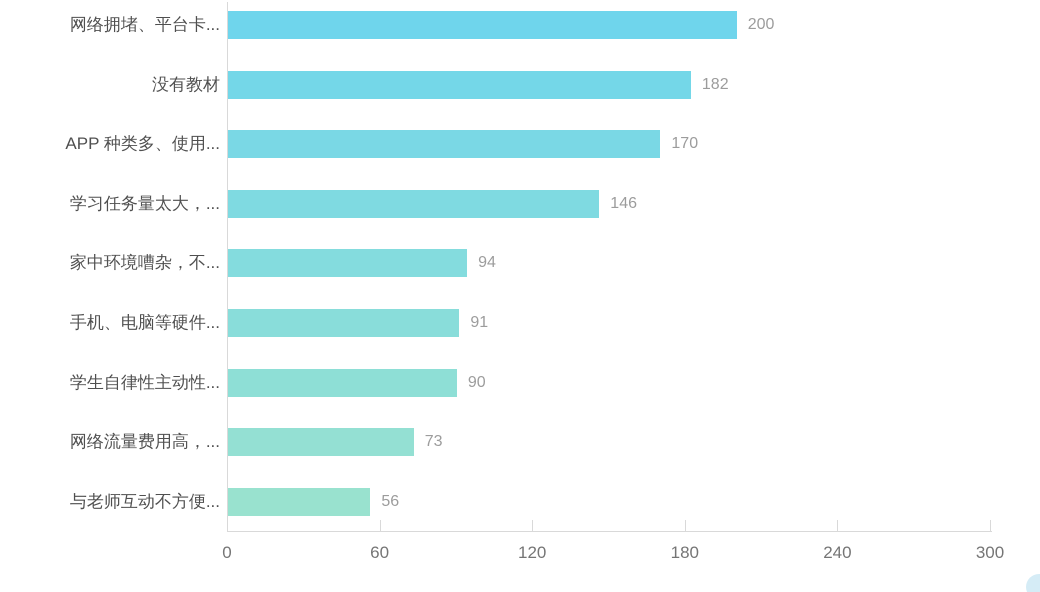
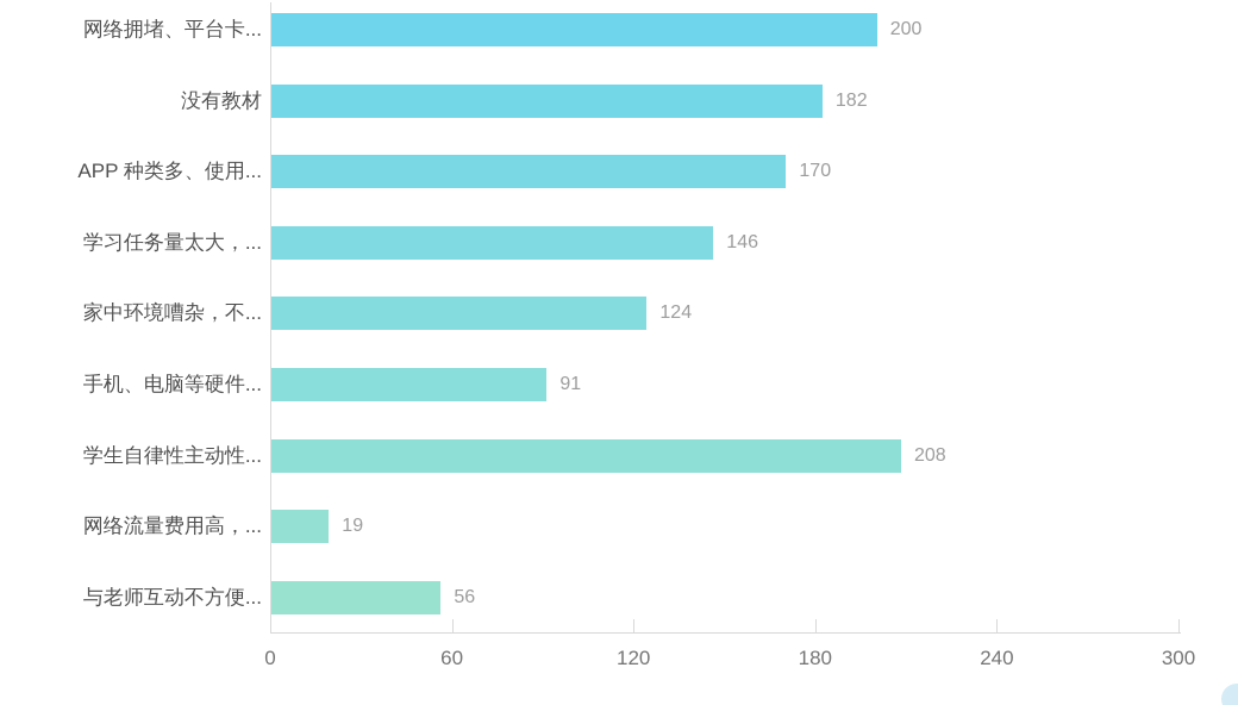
家中环境嘈杂，不...: 94 -> 124
学生自律性主动性...: 90 -> 208
网络流量费用高，...: 73 -> 19
